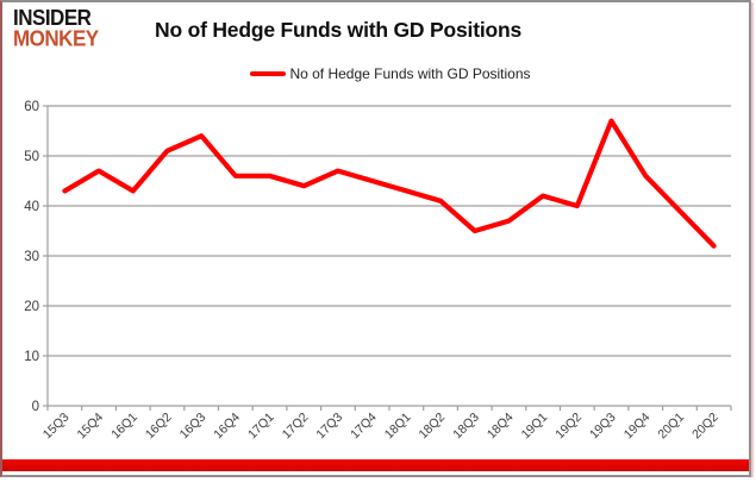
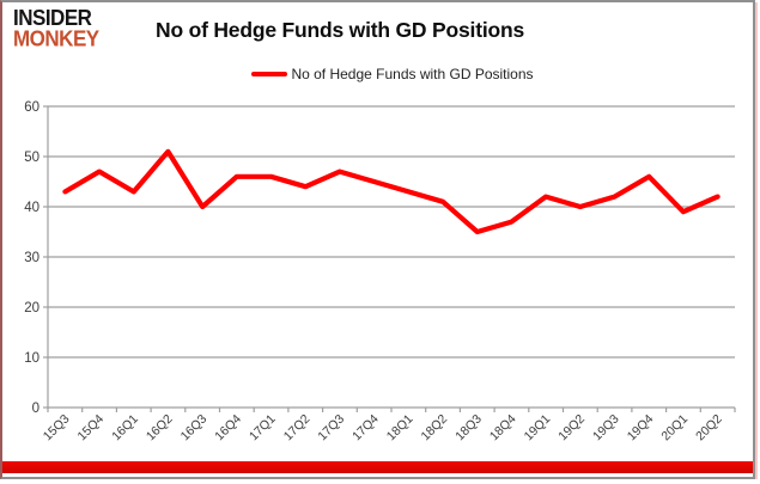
16Q3: 54 -> 40
19Q3: 57 -> 42
20Q2: 32 -> 42
